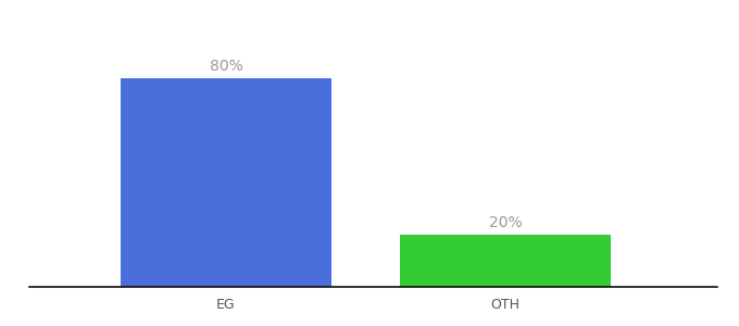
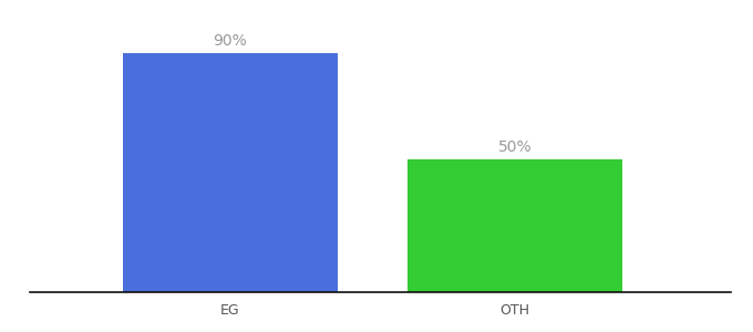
EG: 80% -> 90%
OTH: 20% -> 50%
